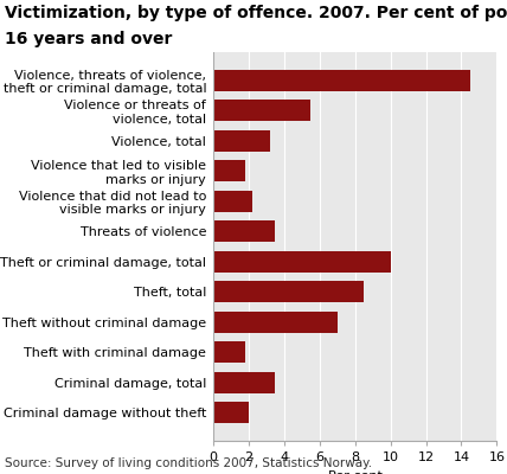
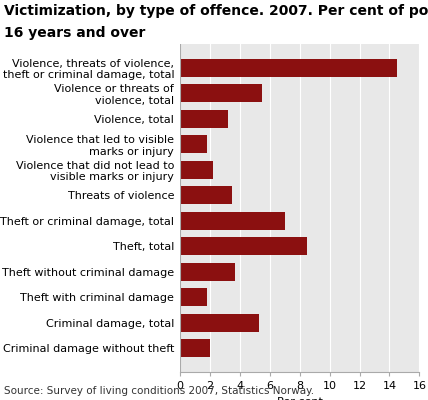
Theft or criminal damage, total: 10.0 -> 7.0
Theft without criminal damage: 7.0 -> 3.7
Criminal damage, total: 3.5 -> 5.3
